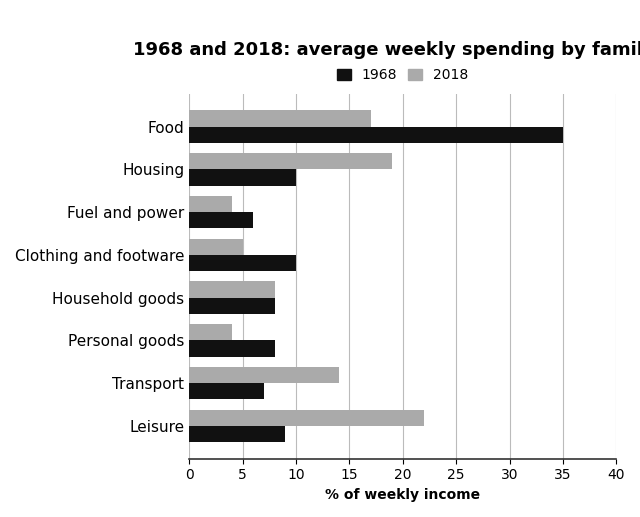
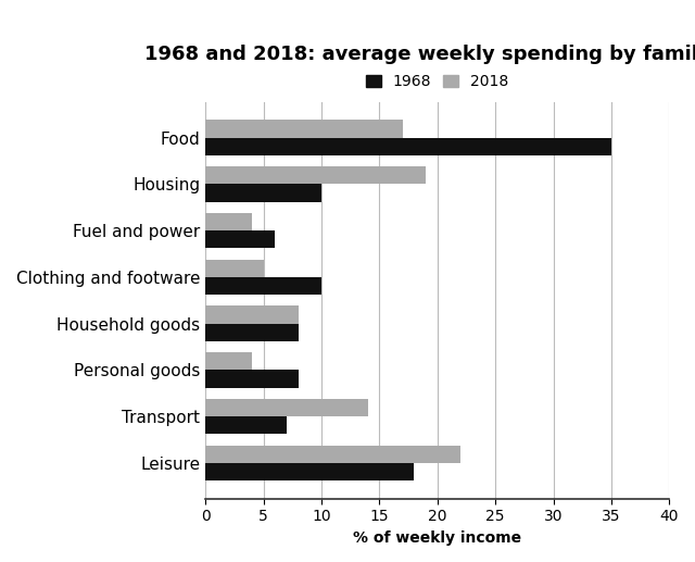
1968/Leisure: 9 -> 18
